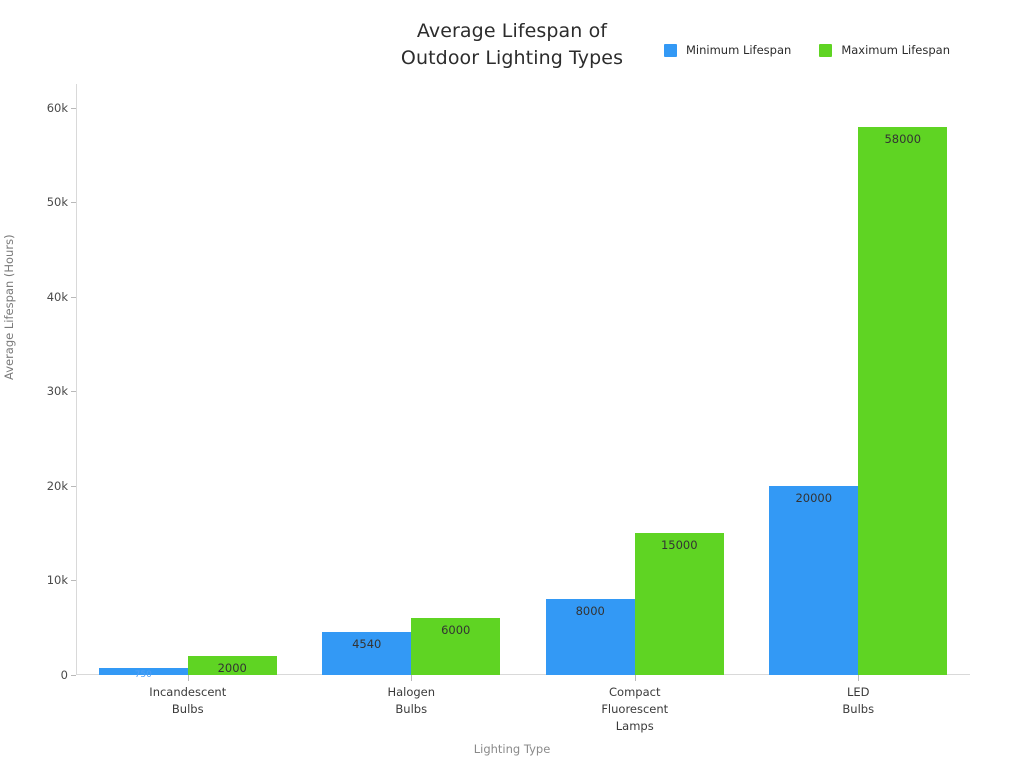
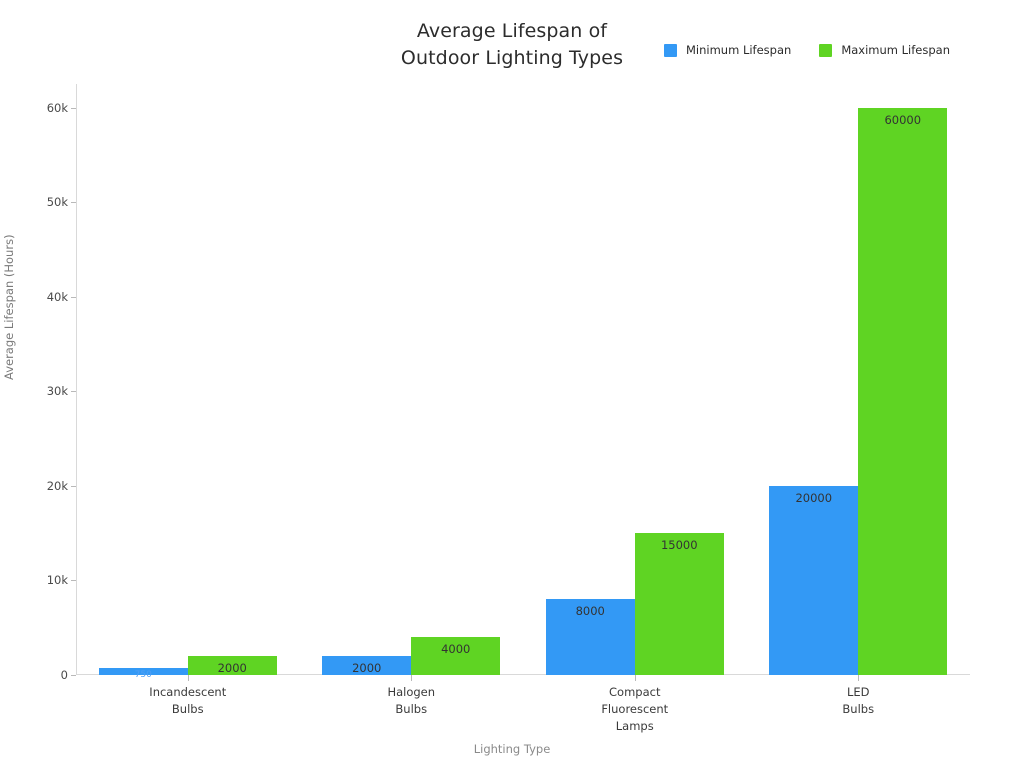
Minimum Lifespan/Halogen Bulbs: 4540 -> 2000
Maximum Lifespan/Halogen Bulbs: 6000 -> 4000
Maximum Lifespan/LED Bulbs: 58000 -> 60000
